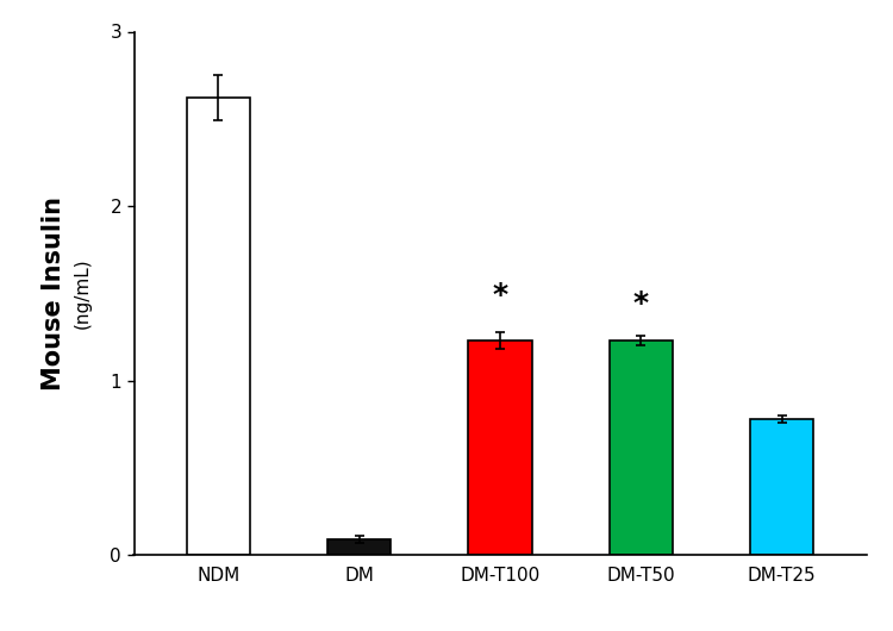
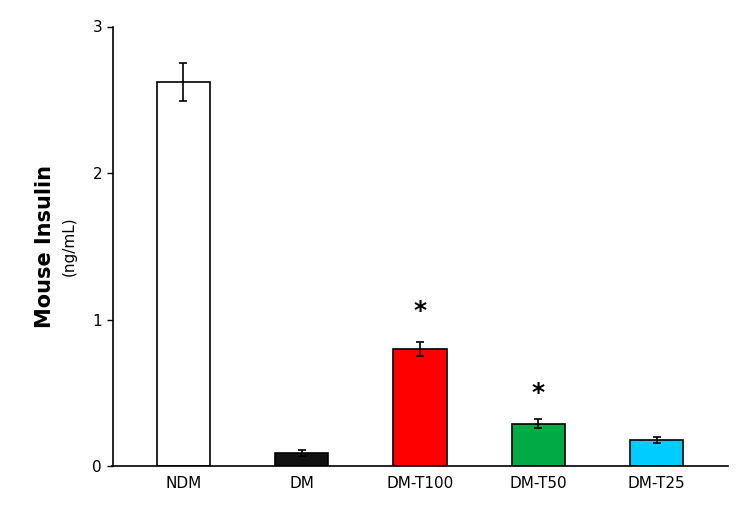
DM-T100: 1.23 -> 0.80
DM-T50: 1.23 -> 0.29
DM-T25: 0.78 -> 0.18
